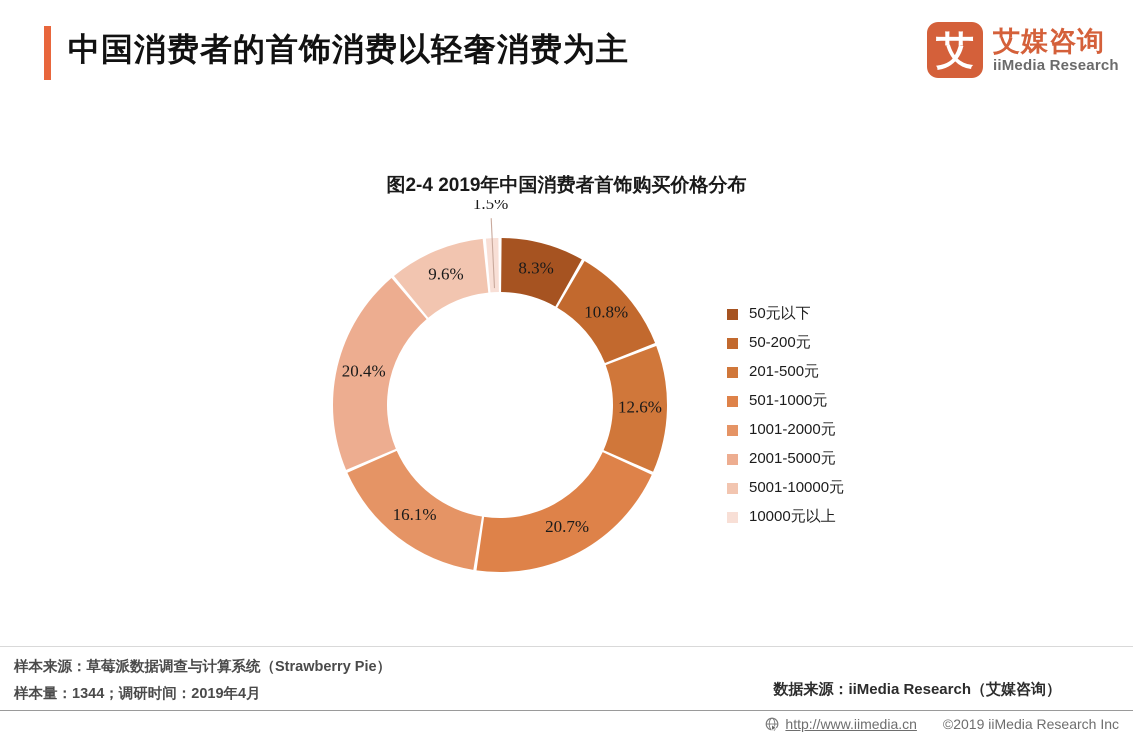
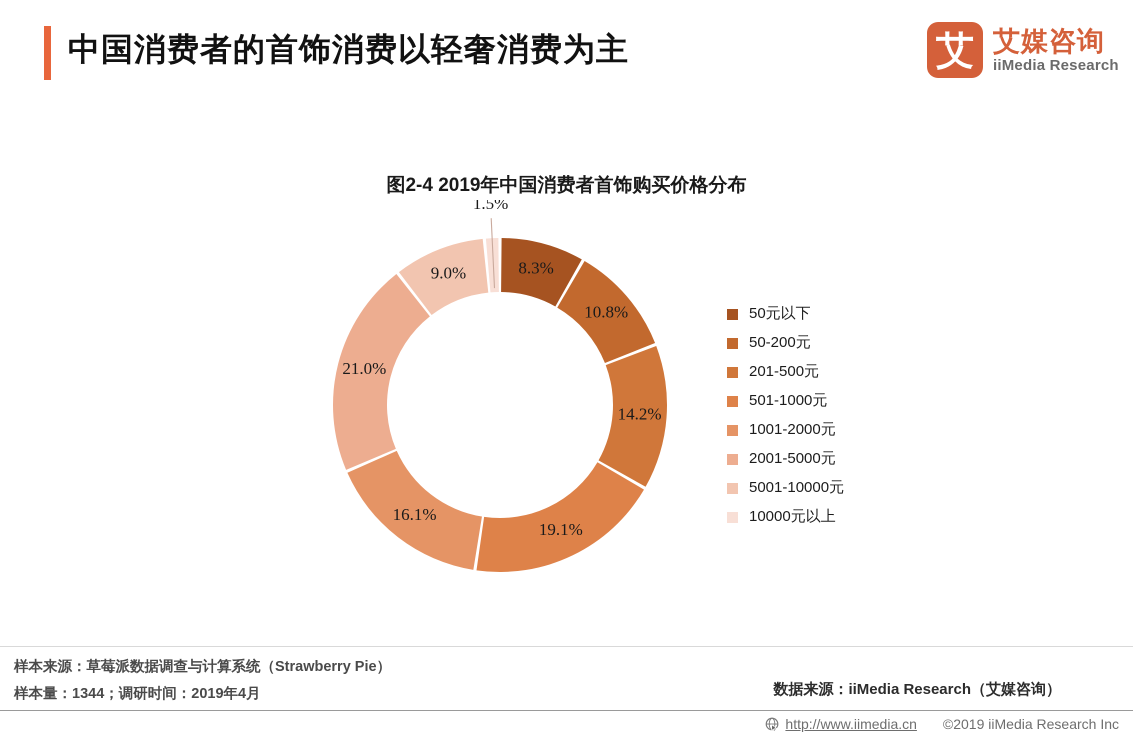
201-500元: 12.6% -> 14.2%
501-1000元: 20.7% -> 19.1%
2001-5000元: 20.4% -> 21.0%
5001-10000元: 9.6% -> 9.0%
